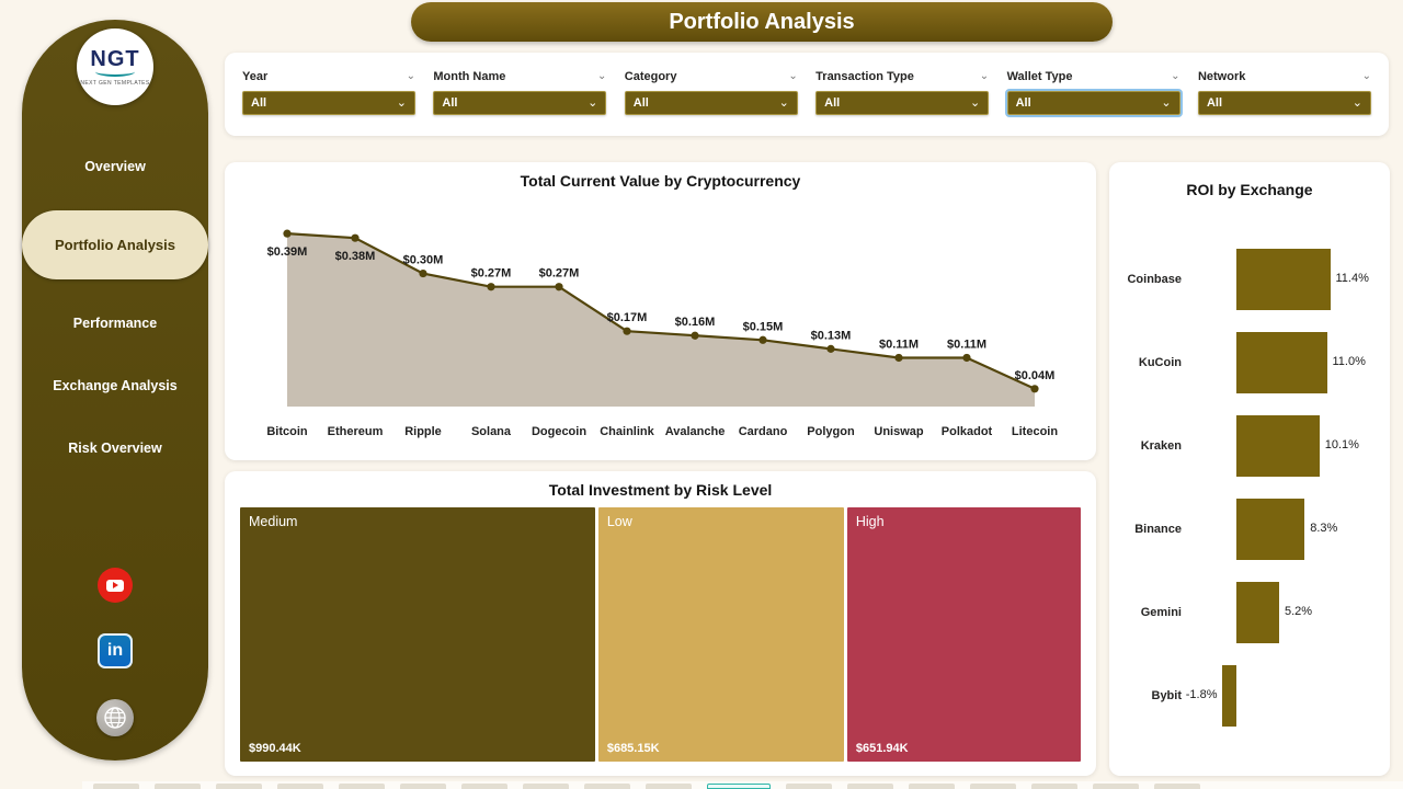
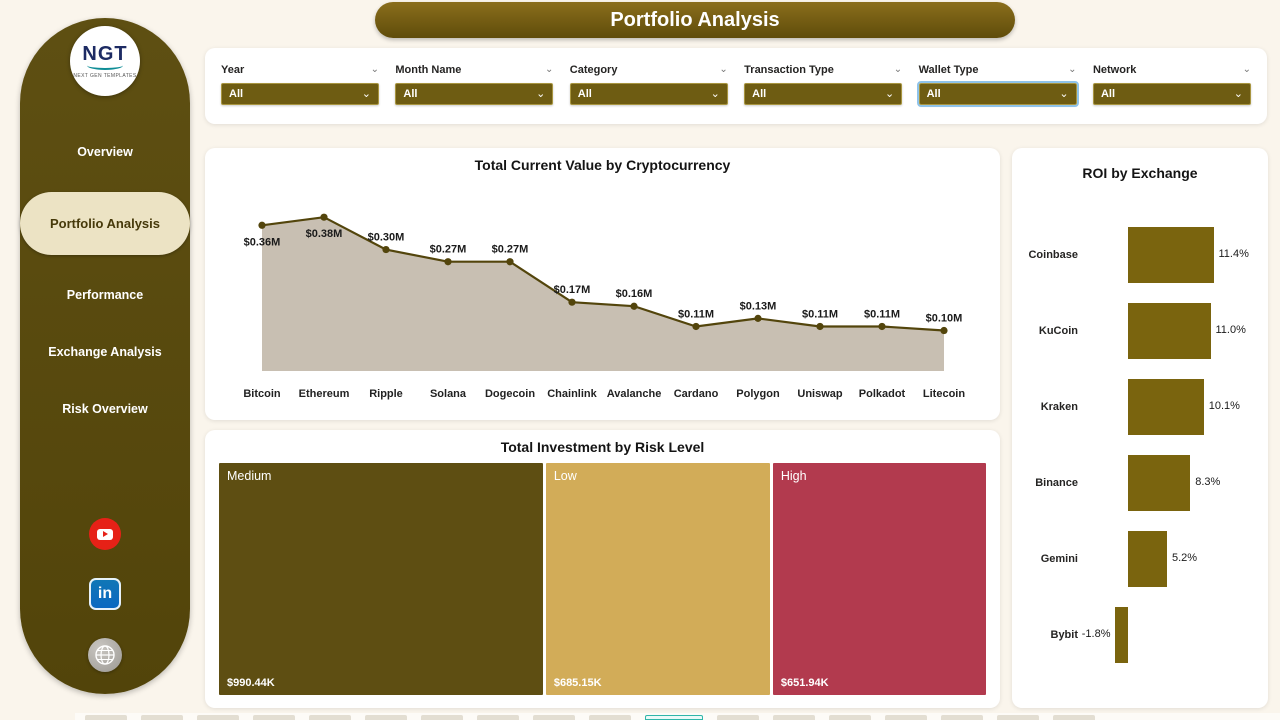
Total Current Value by Cryptocurrency/Bitcoin: $0.39M -> $0.36M
Total Current Value by Cryptocurrency/Cardano: $0.15M -> $0.11M
Total Current Value by Cryptocurrency/Litecoin: $0.04M -> $0.10M
